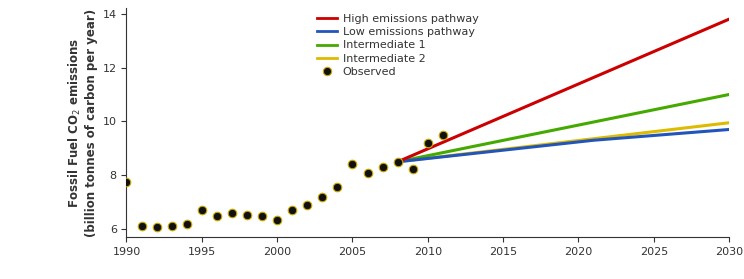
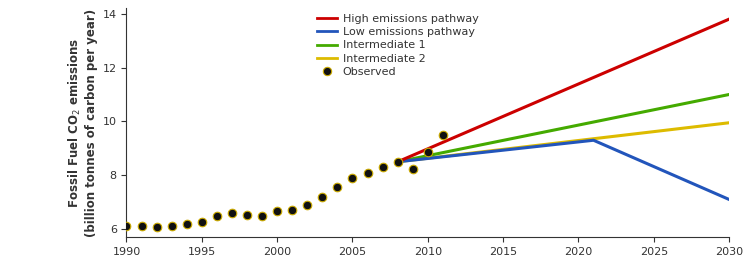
Observed/1990: 7.75 -> 6.10
Observed/1995: 6.70 -> 6.28
Observed/2000: 6.35 -> 6.68
Observed/2005: 8.40 -> 7.88
Observed/2010: 9.20 -> 8.85
Low emissions pathway/2030: 9.7 -> 7.1
